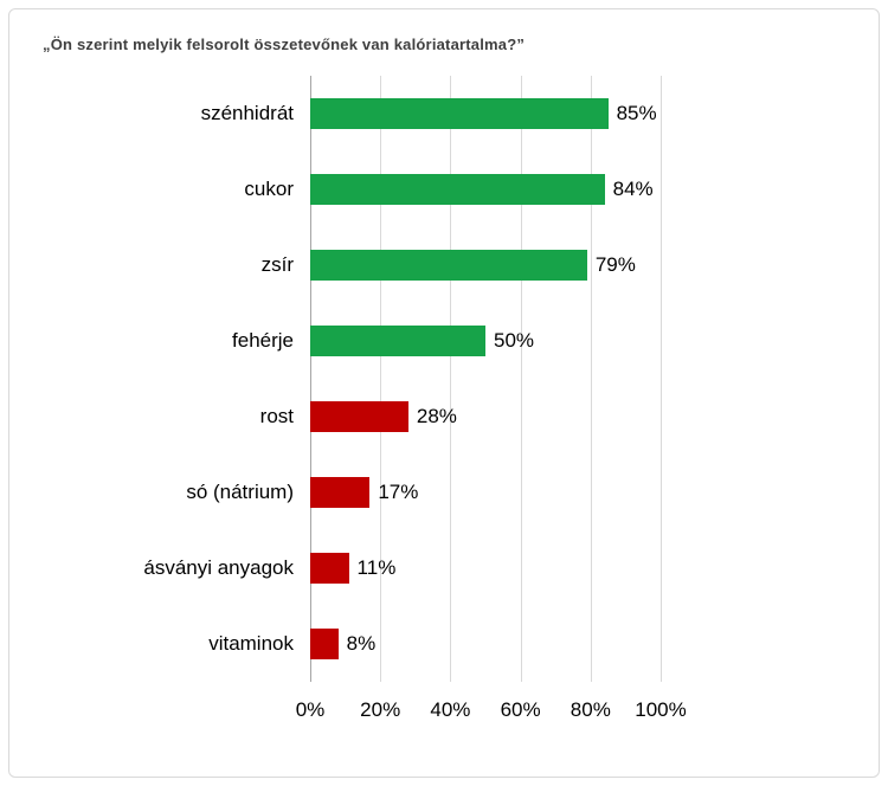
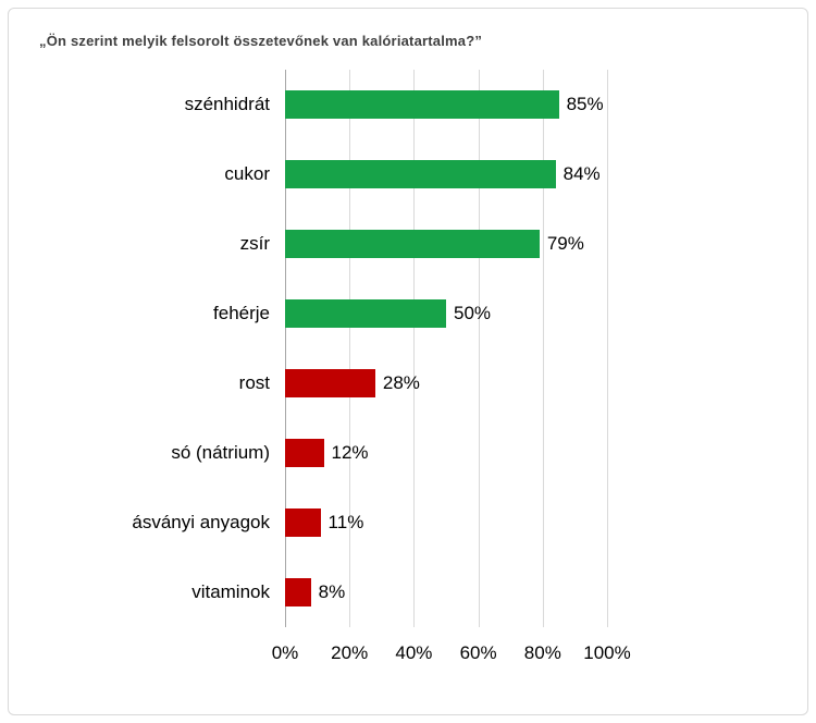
só (nátrium): 17% -> 12%
